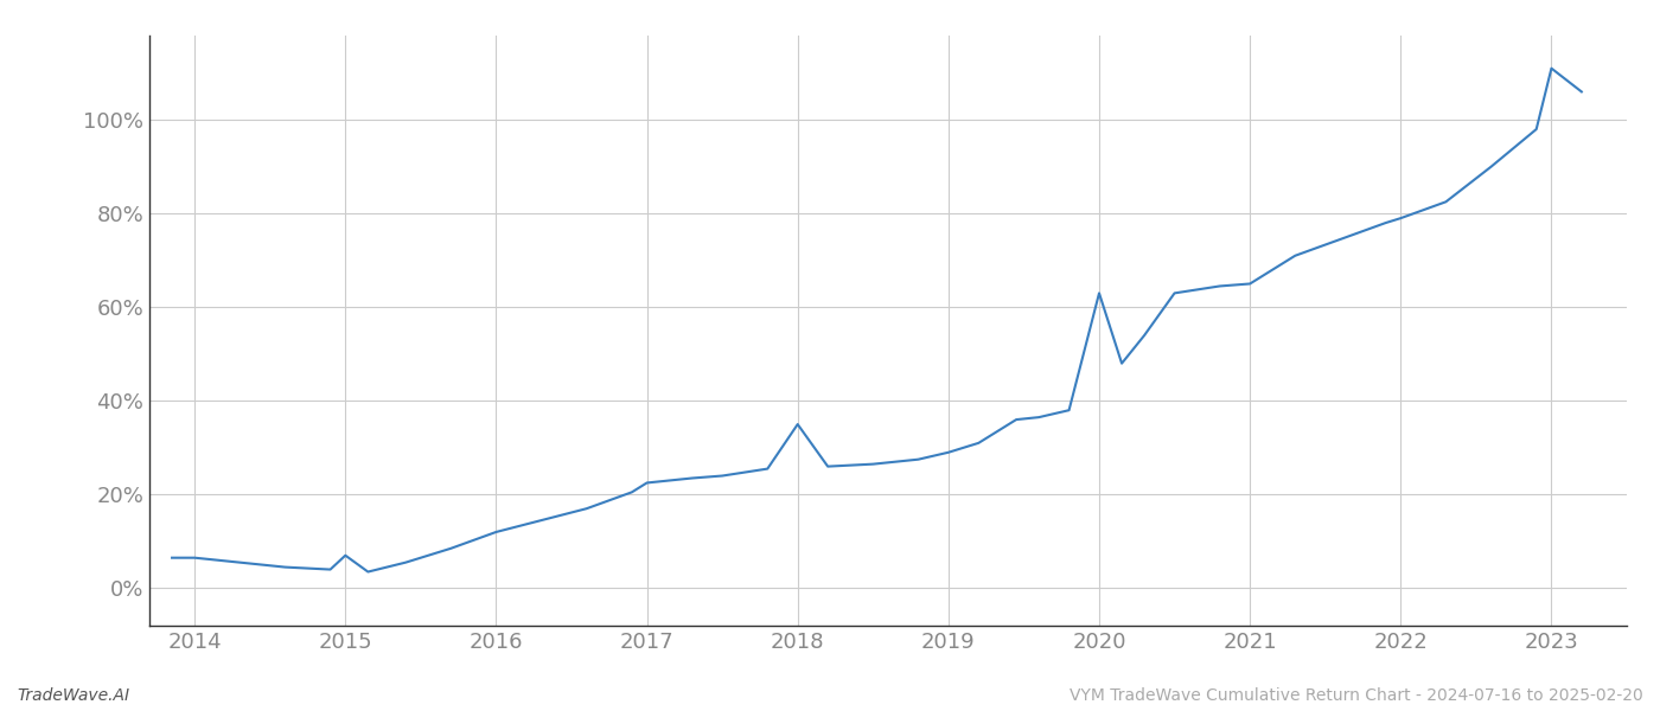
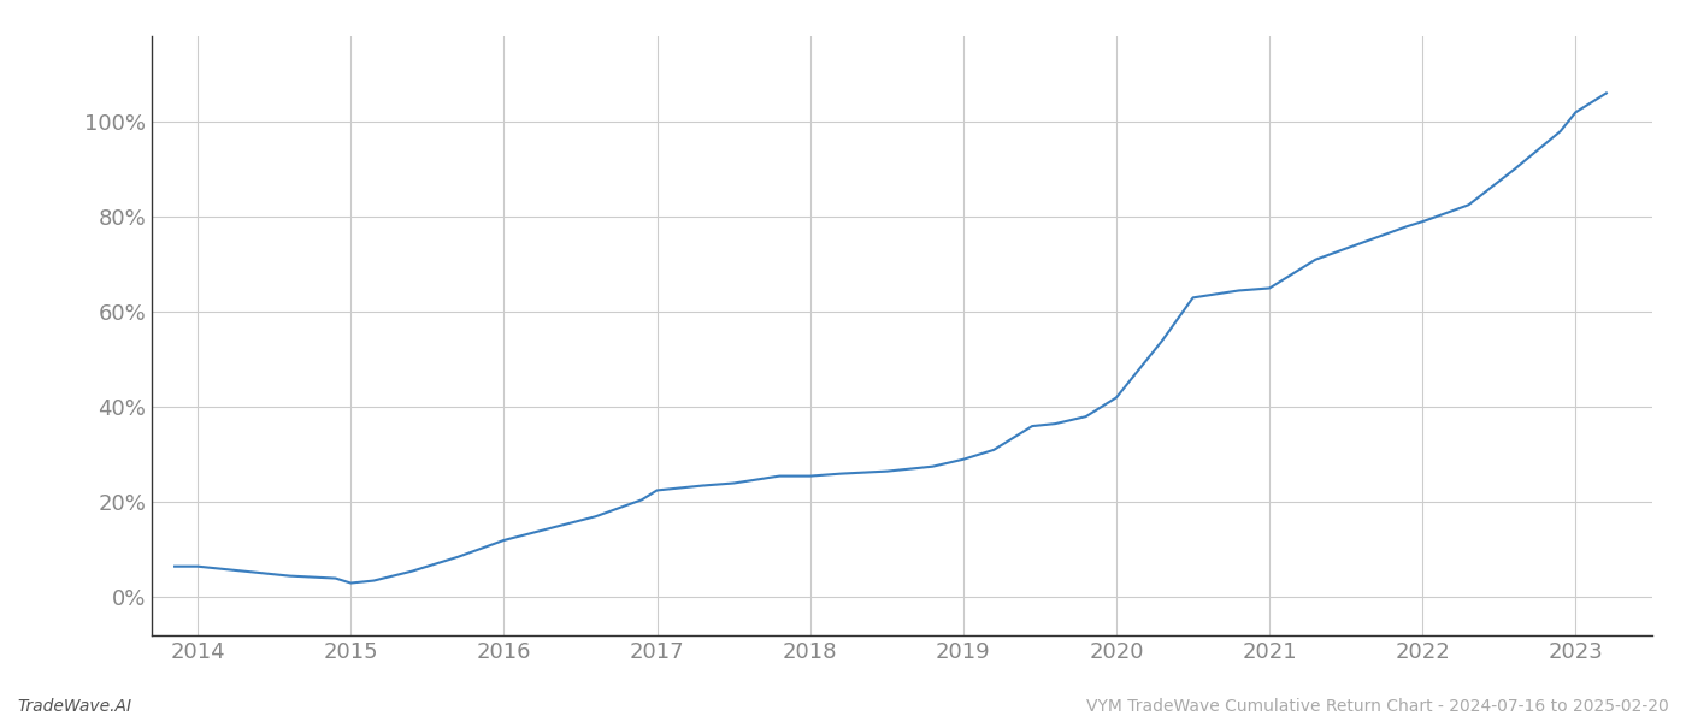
2015: 7.0% -> 3.0%
2018: 35.0% -> 25.5%
2020: 63.0% -> 42.0%
2023: 111.0% -> 102.0%
